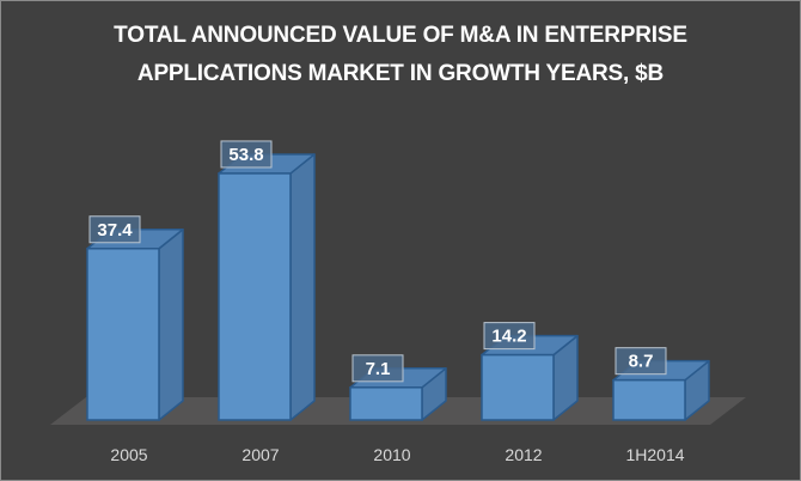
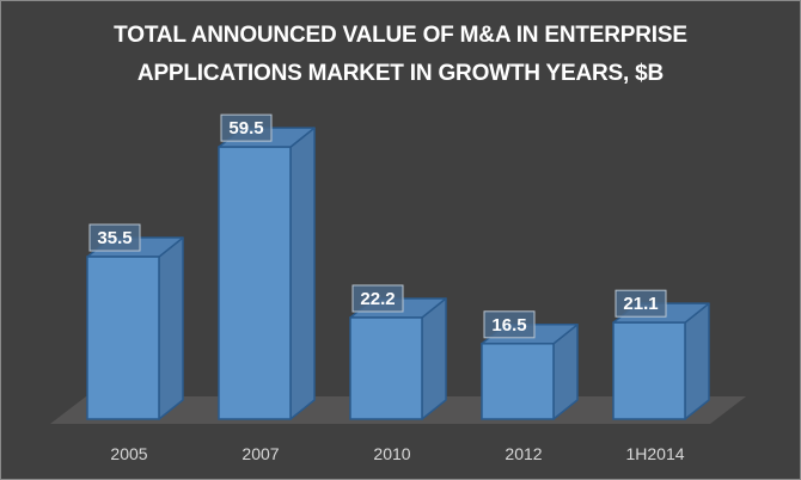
2005: 37.4 -> 35.5
2007: 53.8 -> 59.5
2010: 7.1 -> 22.2
2012: 14.2 -> 16.5
1H2014: 8.7 -> 21.1
